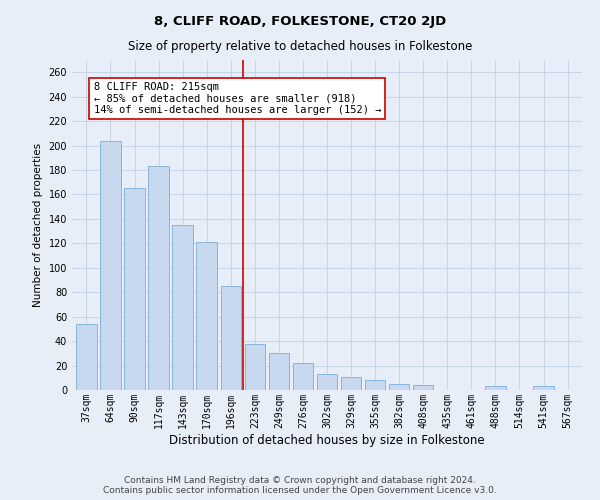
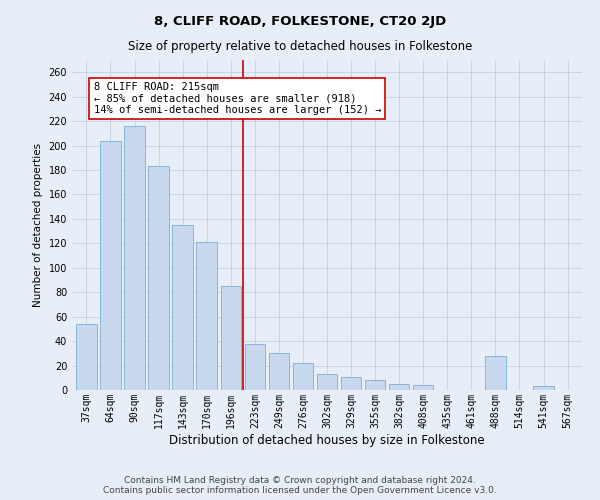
90sqm: 165 -> 216
488sqm: 3 -> 28
